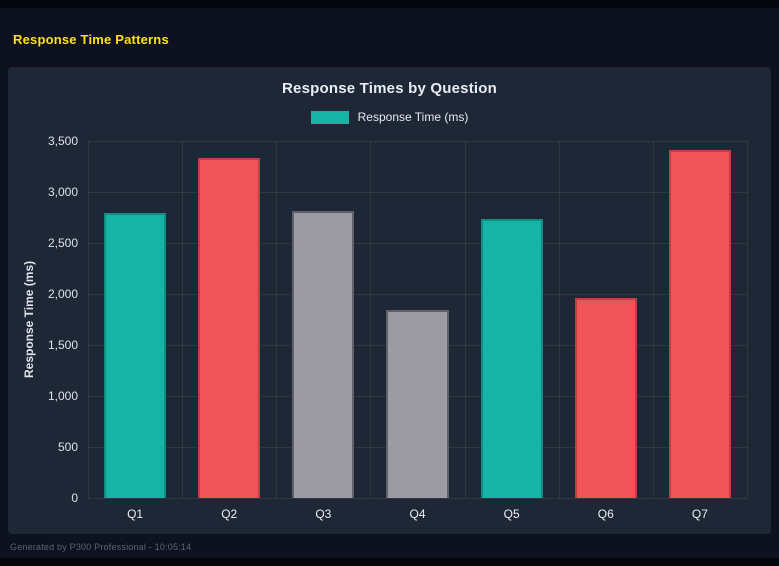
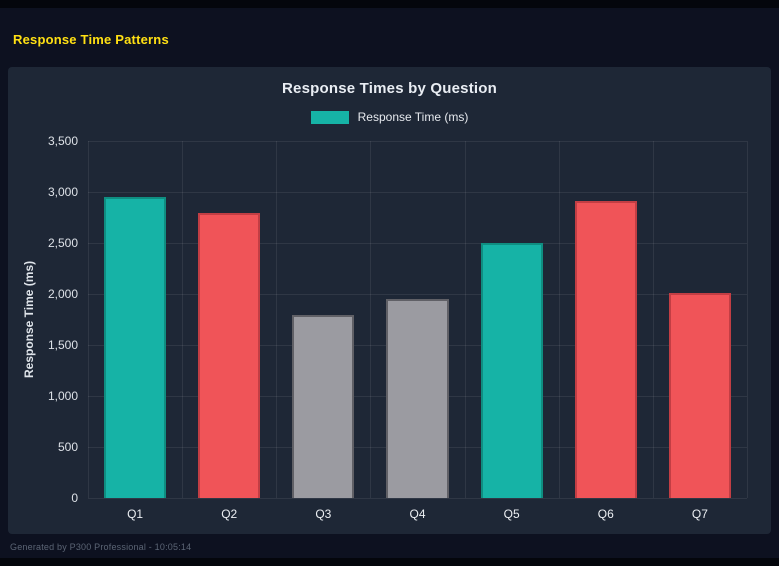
Q1: 2800 -> 2950
Q2: 3330 -> 2790
Q3: 2810 -> 1790
Q4: 1840 -> 1950
Q5: 2740 -> 2500
Q6: 1960 -> 2910
Q7: 3410 -> 2010
